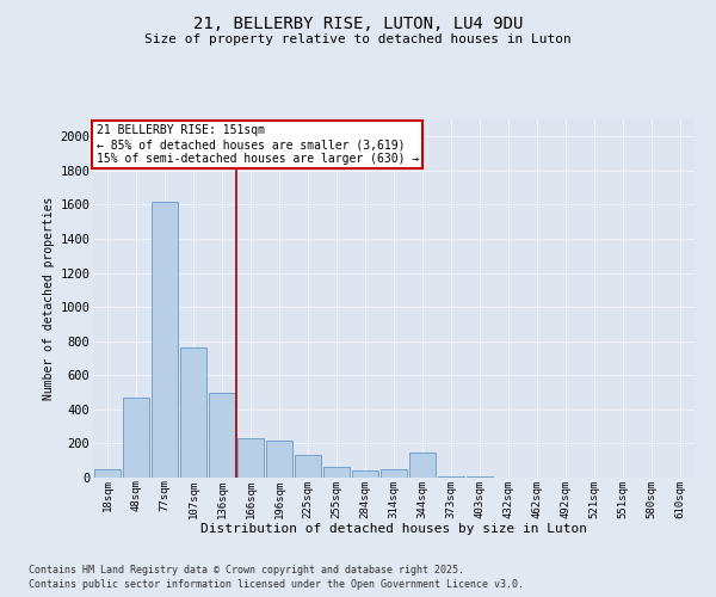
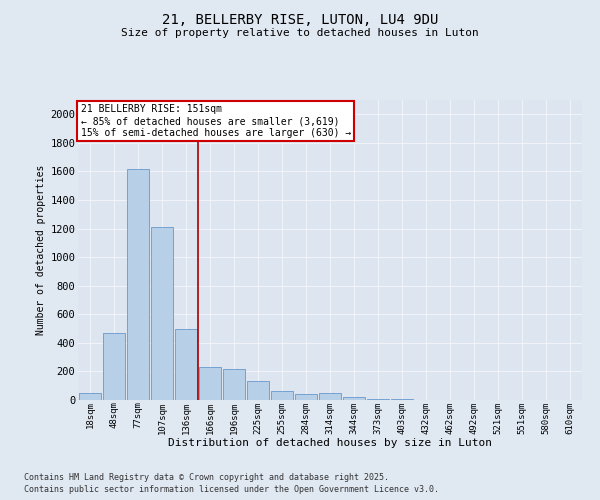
107sqm: 760 -> 1210
344sqm: 150 -> 20
